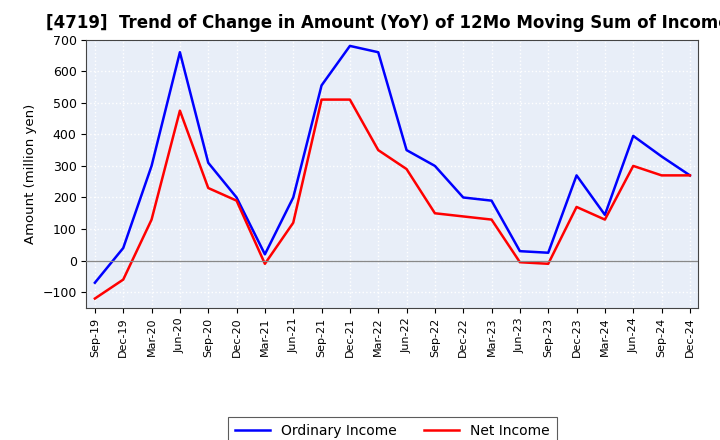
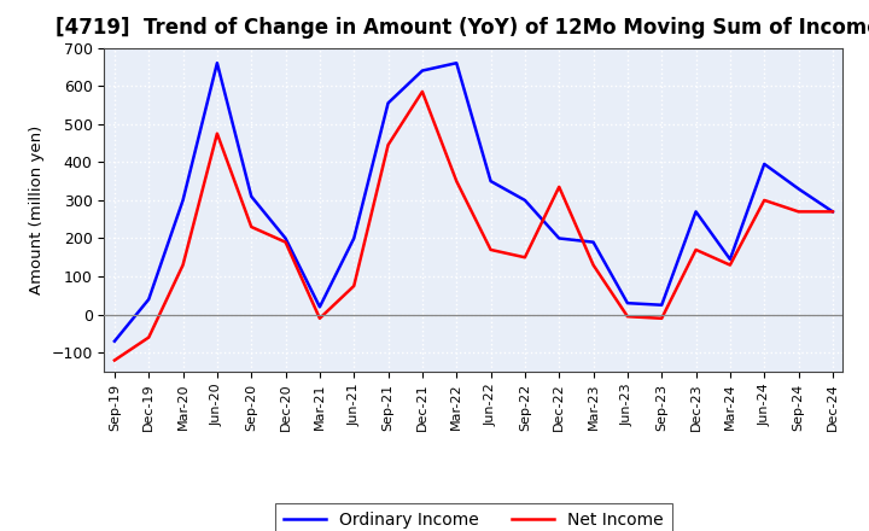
Net Income/Jun-21: 120 -> 75
Net Income/Sep-21: 510 -> 445
Ordinary Income/Dec-21: 680 -> 640
Net Income/Dec-21: 510 -> 585
Net Income/Jun-22: 290 -> 170
Net Income/Dec-22: 140 -> 335
